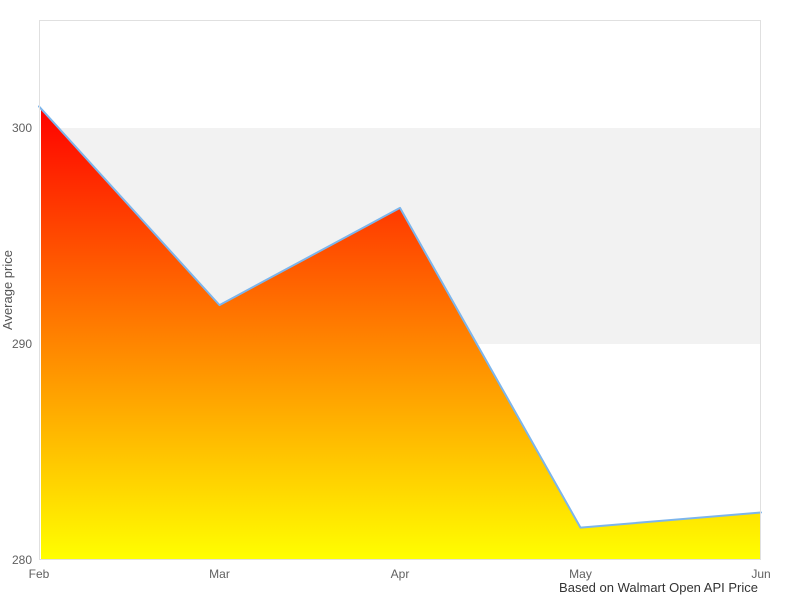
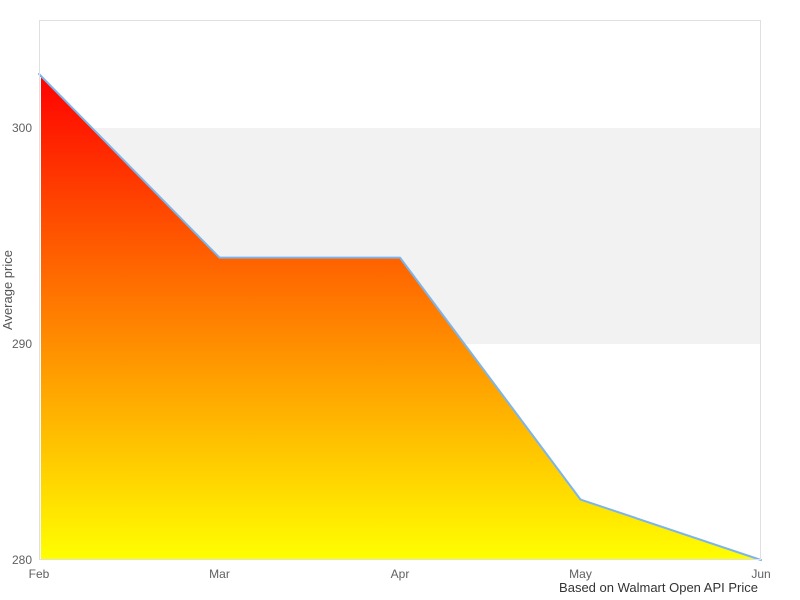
Feb: 301.0 -> 302.5
Mar: 291.8 -> 294.0
Apr: 296.3 -> 294.0
May: 281.5 -> 282.8
Jun: 282.2 -> 280.0
